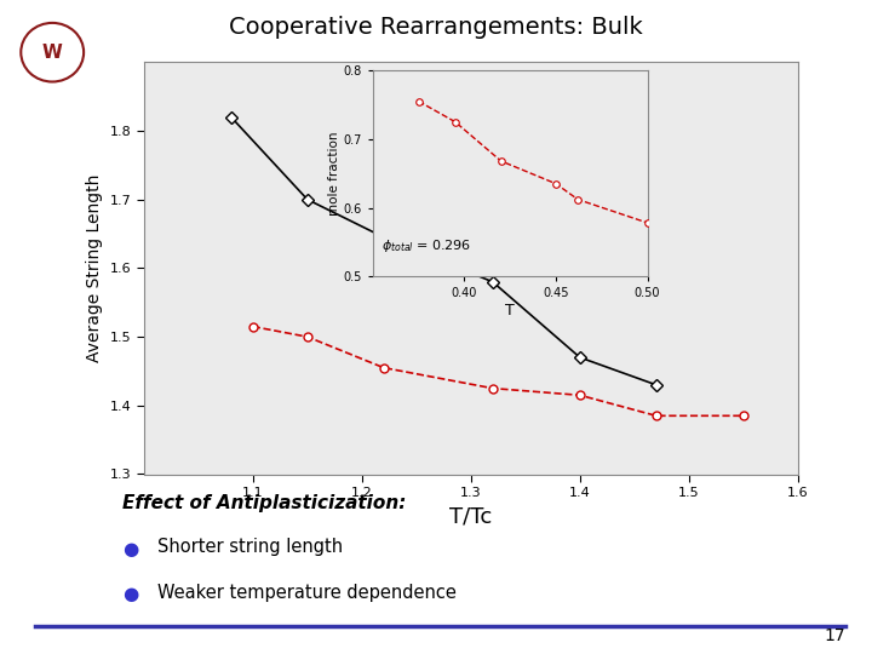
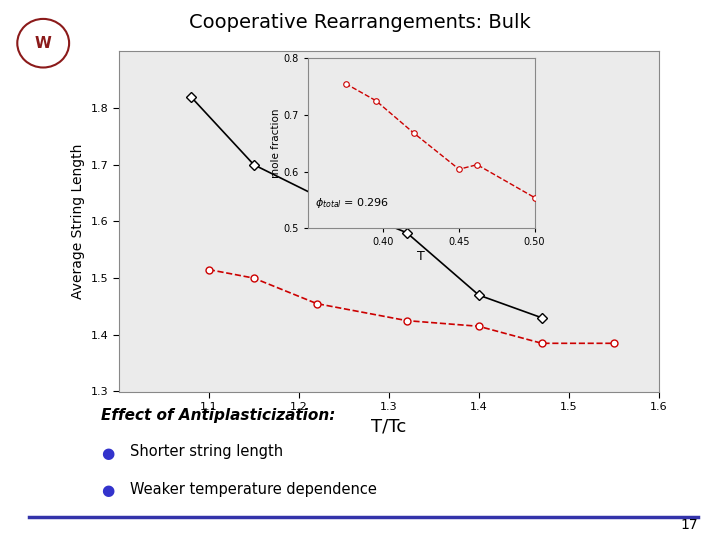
0.45: 0.635 -> 0.604
0.50: 0.578 -> 0.554
